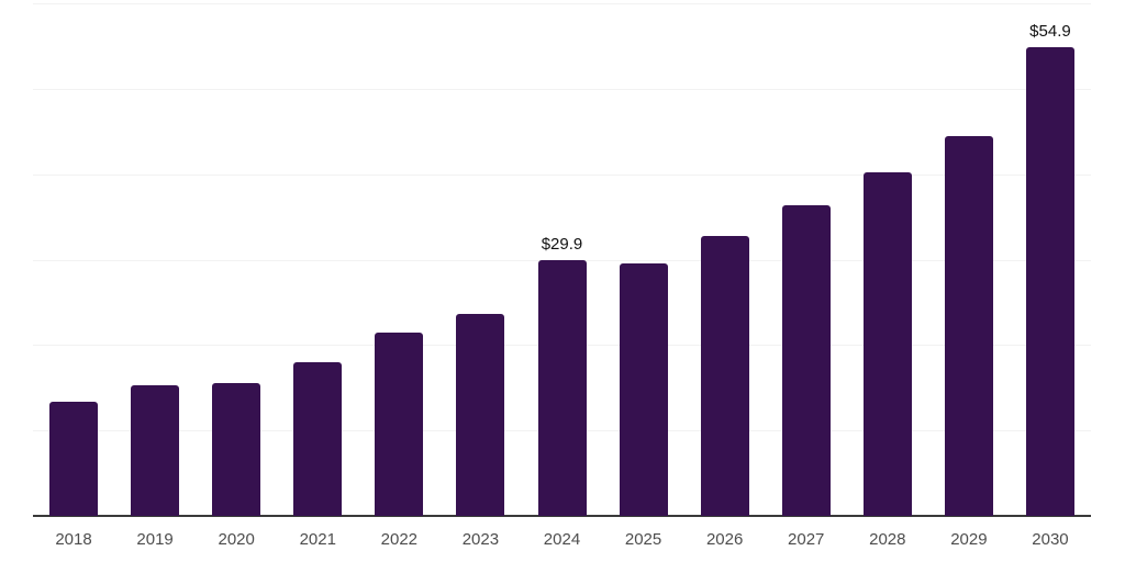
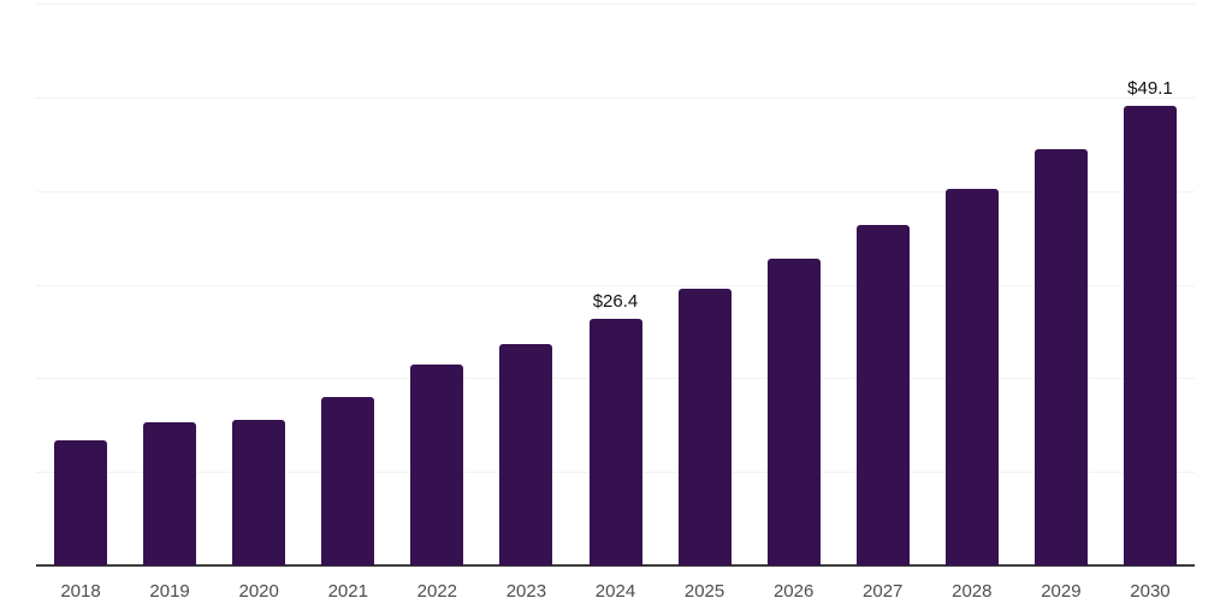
2024: $29.9 -> $26.4
2030: $54.9 -> $49.1
